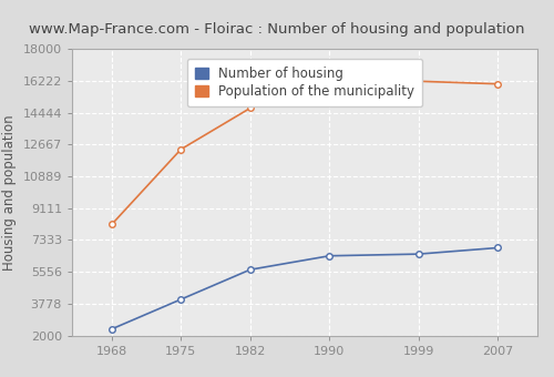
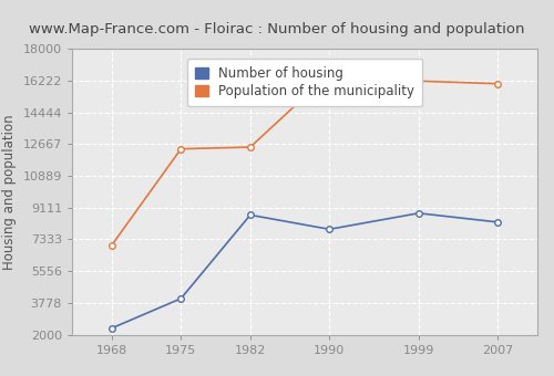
Population of the municipality/1968: 8200 -> 7000
Number of housing/1982: 5700 -> 8700
Population of the municipality/1982: 14700 -> 12500
Number of housing/1990: 6400 -> 7900
Number of housing/1999: 6600 -> 8800
Number of housing/2007: 6900 -> 8300
